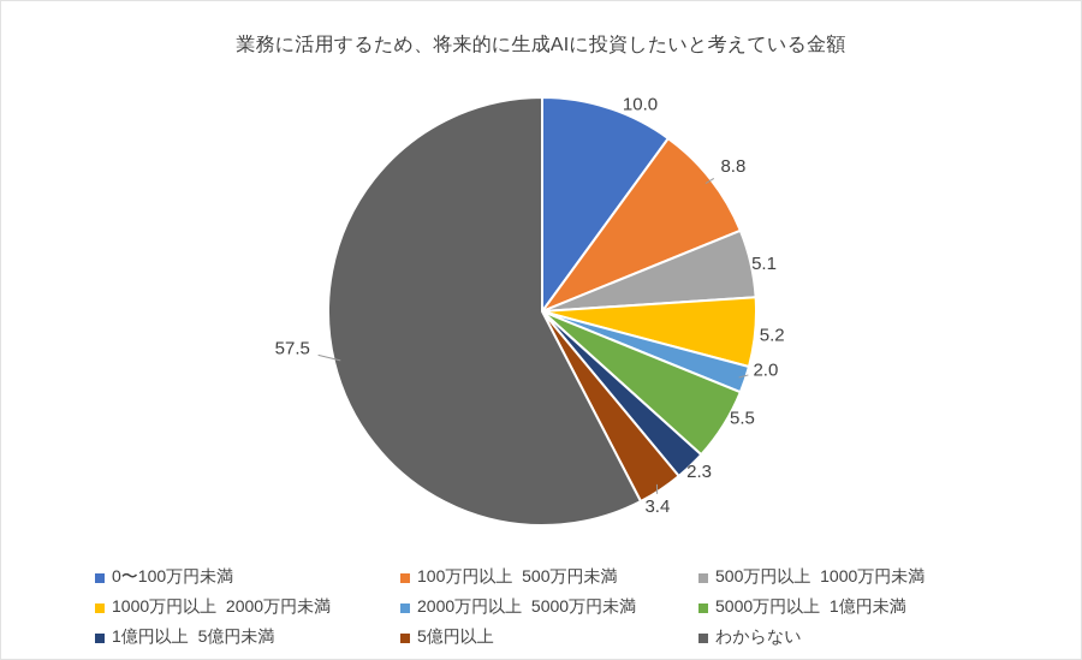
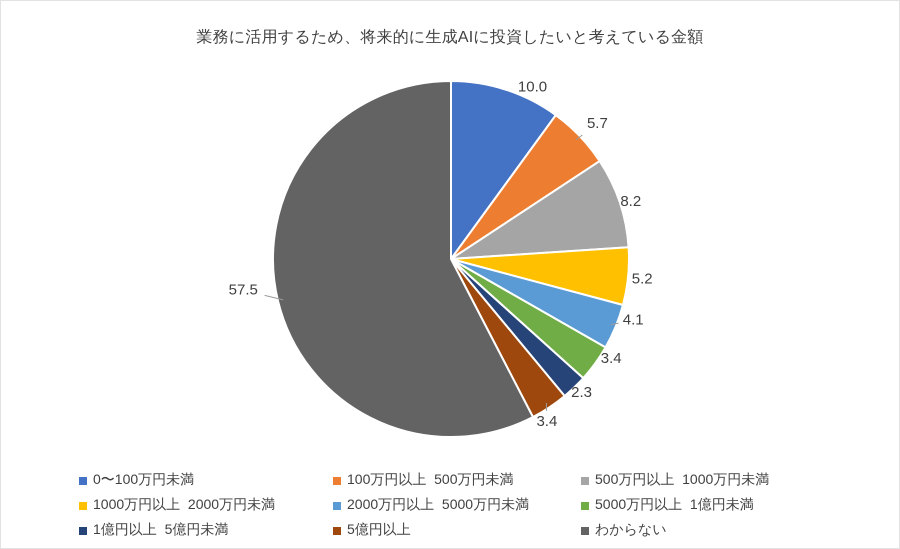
100万円以上 500万円未満: 8.8 -> 5.7
500万円以上 1000万円未満: 5.1 -> 8.2
2000万円以上 5000万円未満: 2.0 -> 4.1
5000万円以上 1億円未満: 5.5 -> 3.4
